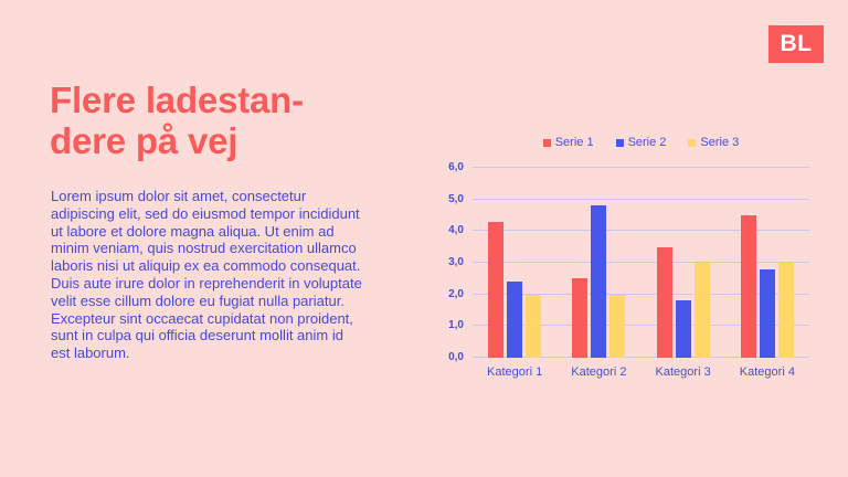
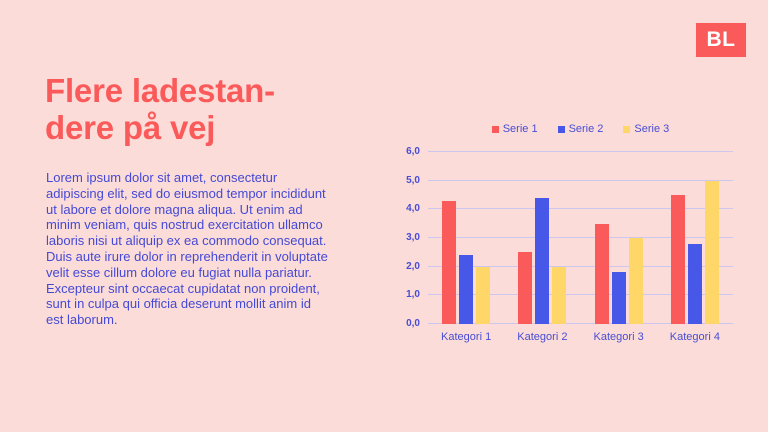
Serie 2/Kategori 2: 4,8 -> 4,4
Serie 3/Kategori 4: 3 -> 5
